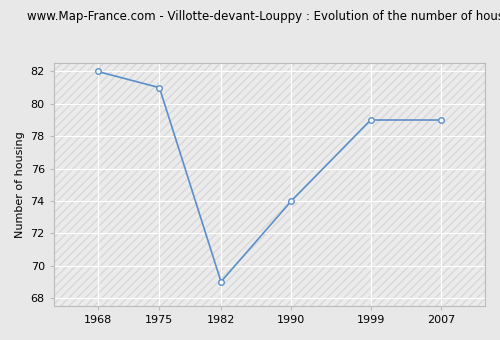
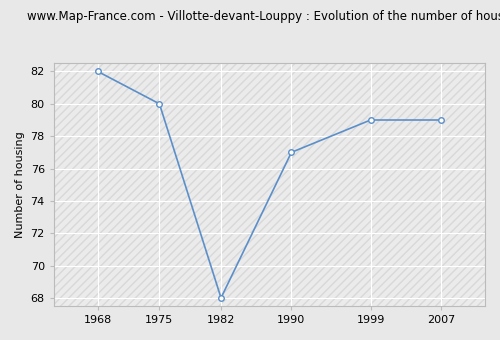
1975: 81 -> 80
1982: 69 -> 68
1990: 74 -> 77
